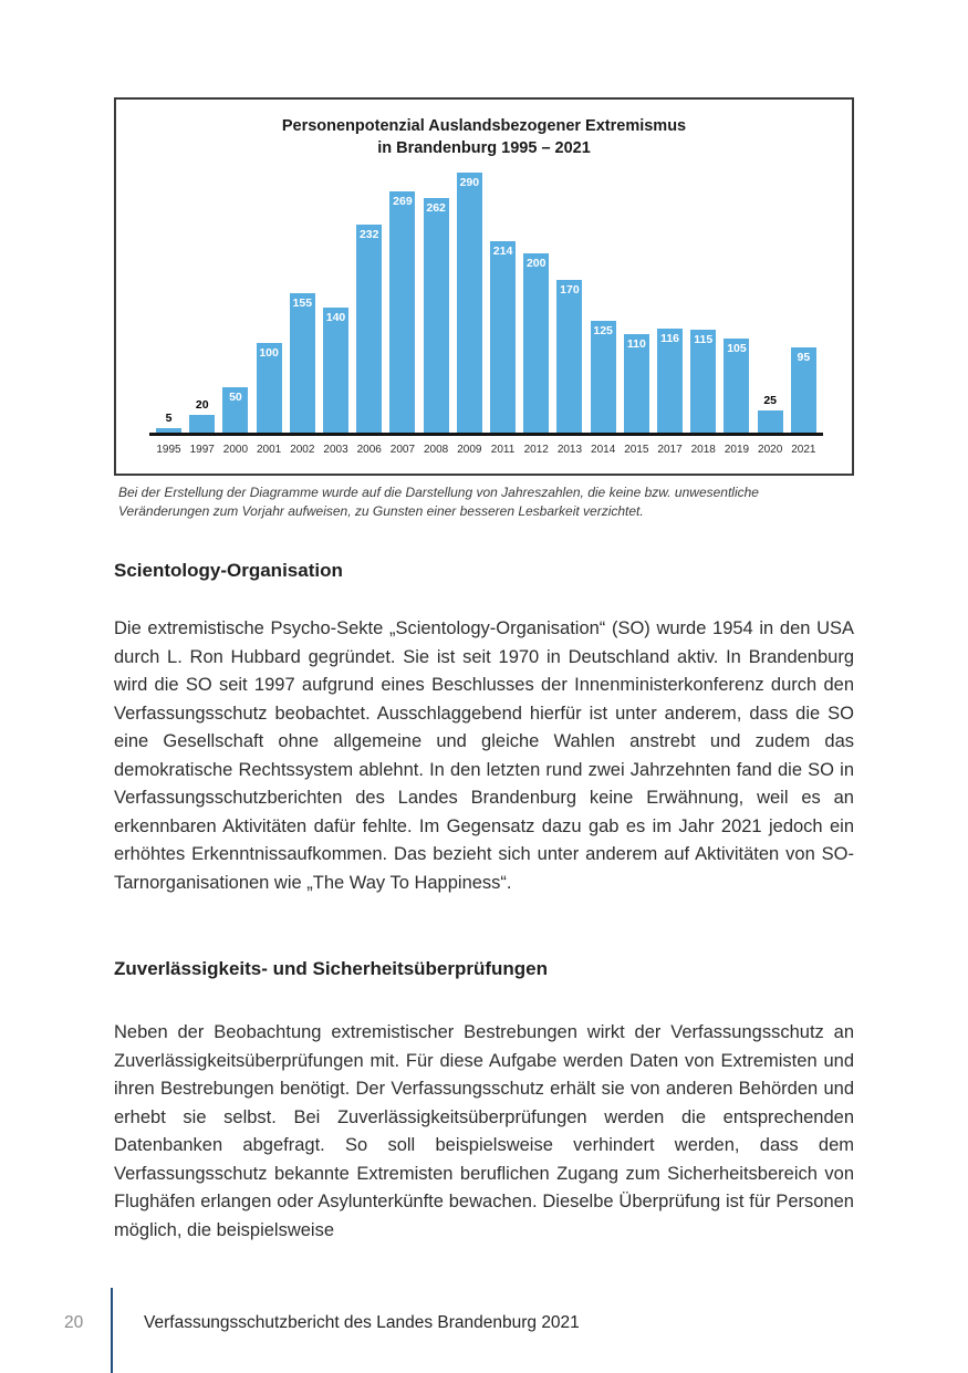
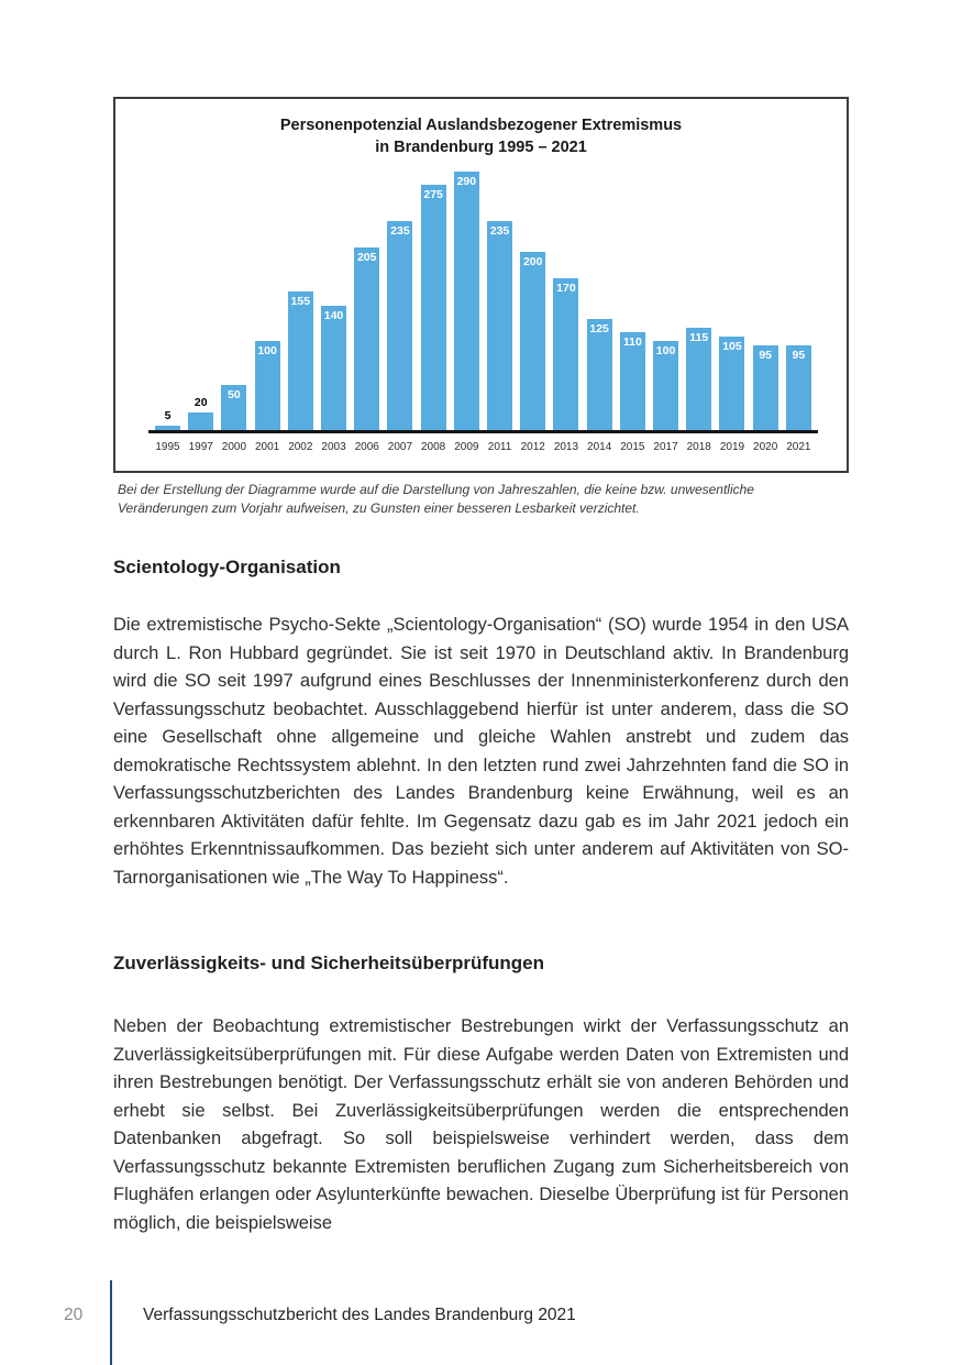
2006: 232 -> 205
2007: 269 -> 235
2008: 262 -> 275
2011: 214 -> 235
2017: 116 -> 100
2020: 25 -> 95
